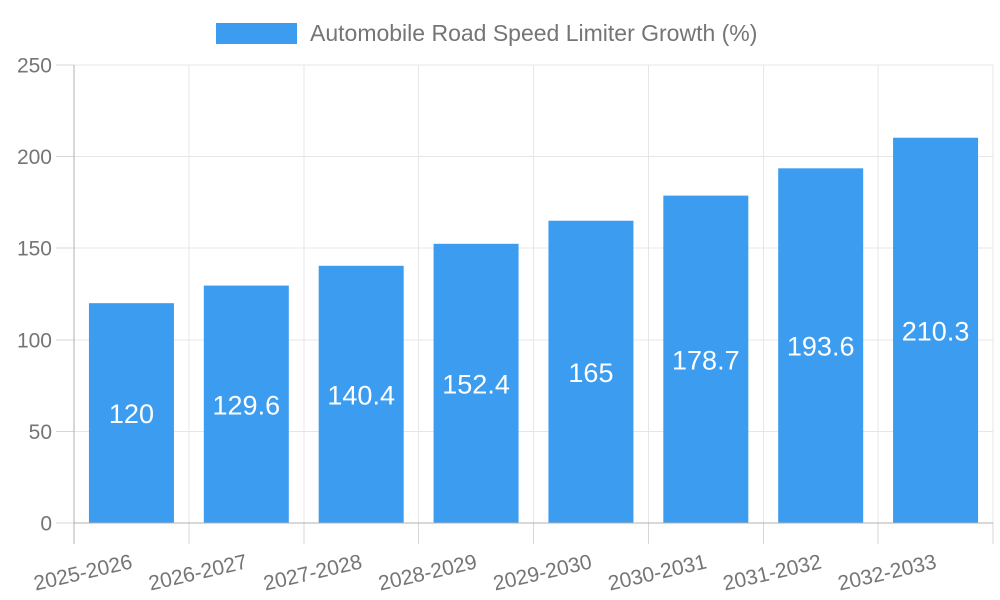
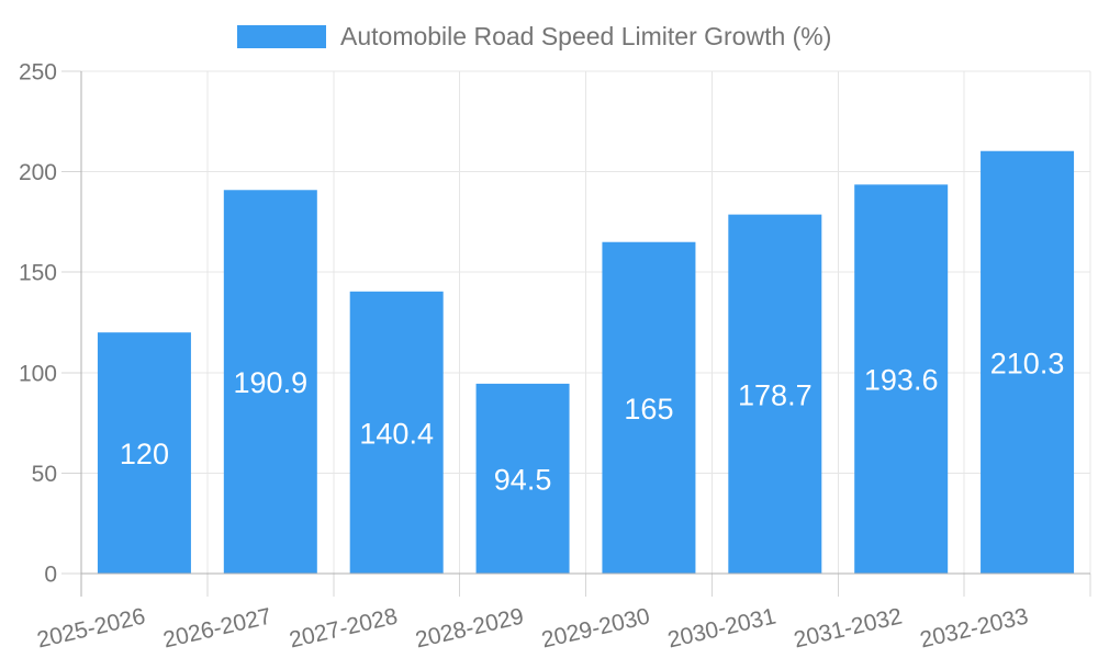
2026-2027: 129.6 -> 190.9
2028-2029: 152.4 -> 94.5
